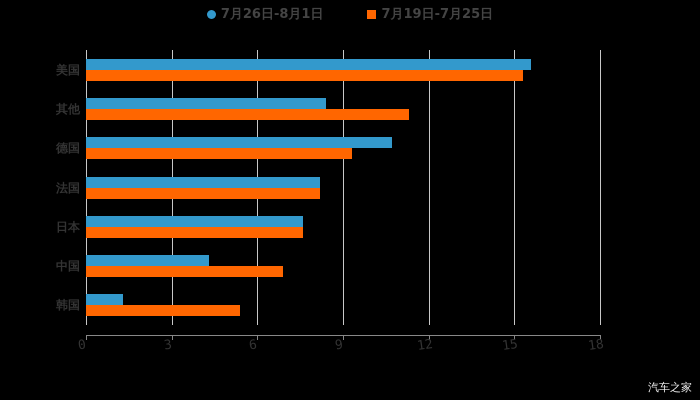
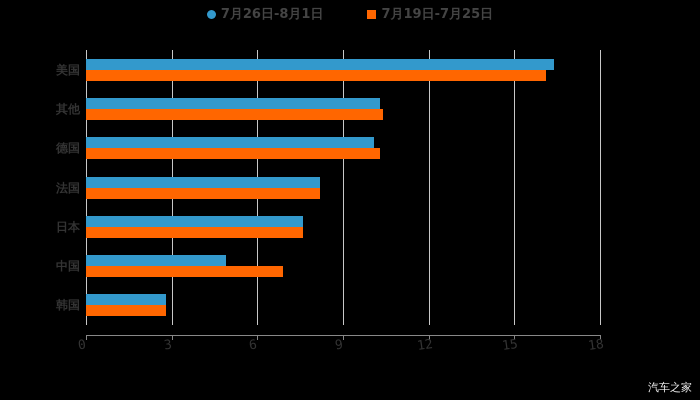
7月26日-8月1日/美国: 15.6 -> 16.4
7月19日-7月25日/美国: 15.3 -> 16.1
7月26日-8月1日/其他: 8.4 -> 10.3
7月19日-7月25日/其他: 11.3 -> 10.4
7月26日-8月1日/德国: 10.7 -> 10.1
7月19日-7月25日/德国: 9.3 -> 10.3
7月26日-8月1日/中国: 4.3 -> 4.9
7月26日-8月1日/韩国: 1.3 -> 2.8
7月19日-7月25日/韩国: 5.4 -> 2.8
